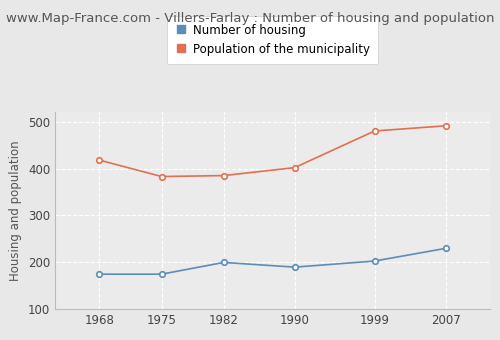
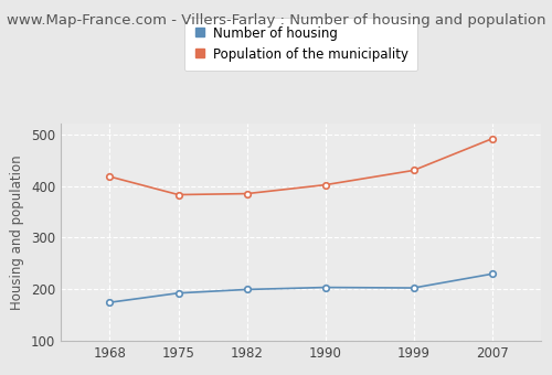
Number of housing/1975: 175 -> 193
Number of housing/1990: 190 -> 204
Population of the municipality/1999: 480 -> 430
